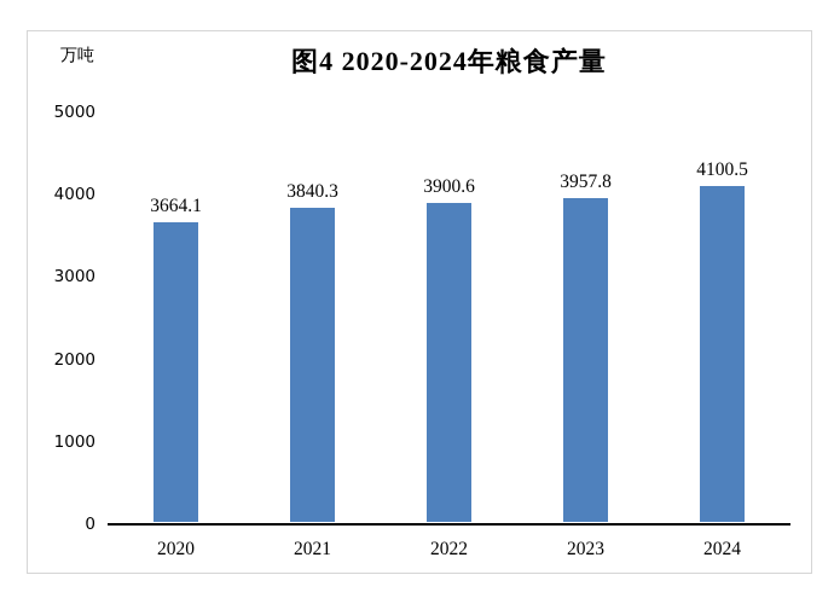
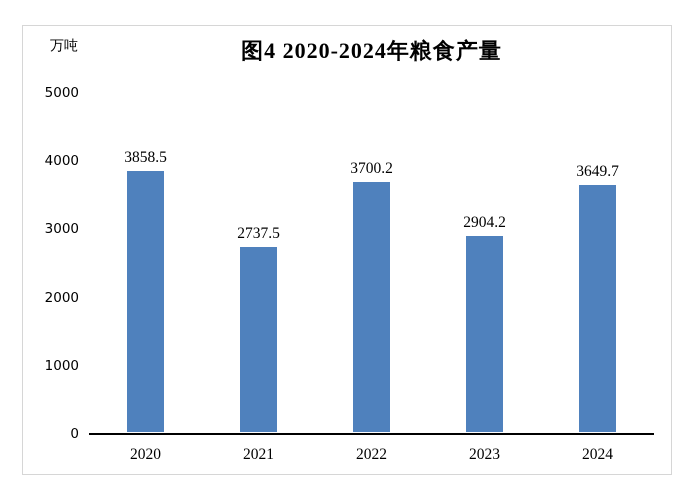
2020: 3664.1 -> 3858.5
2021: 3840.3 -> 2737.5
2022: 3900.6 -> 3700.2
2023: 3957.8 -> 2904.2
2024: 4100.5 -> 3649.7
